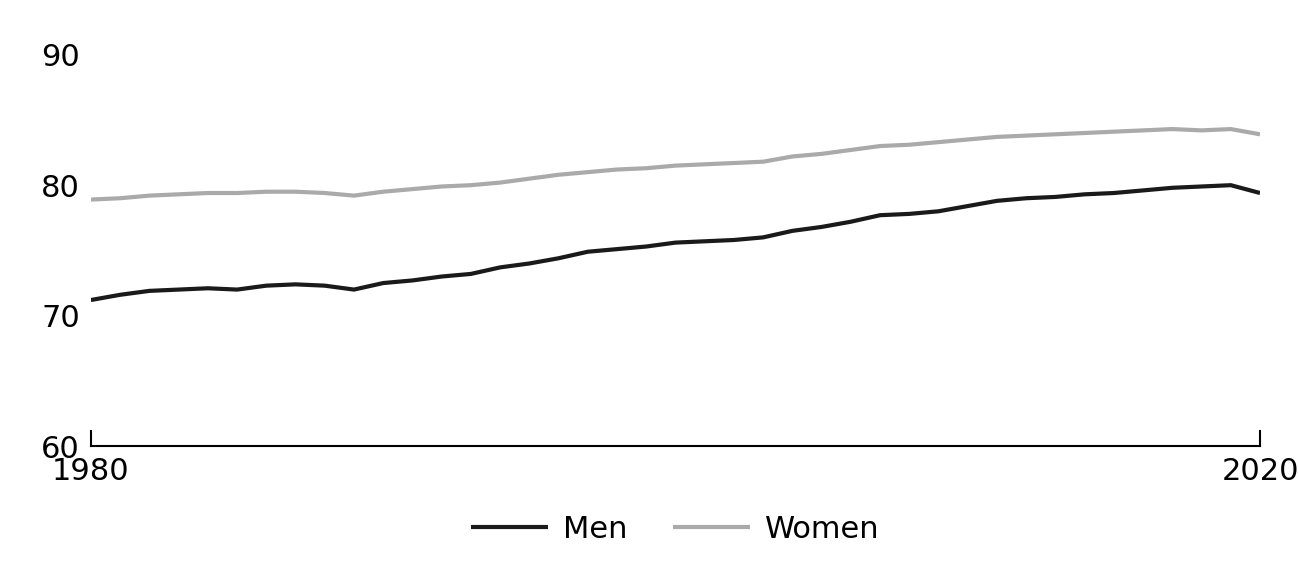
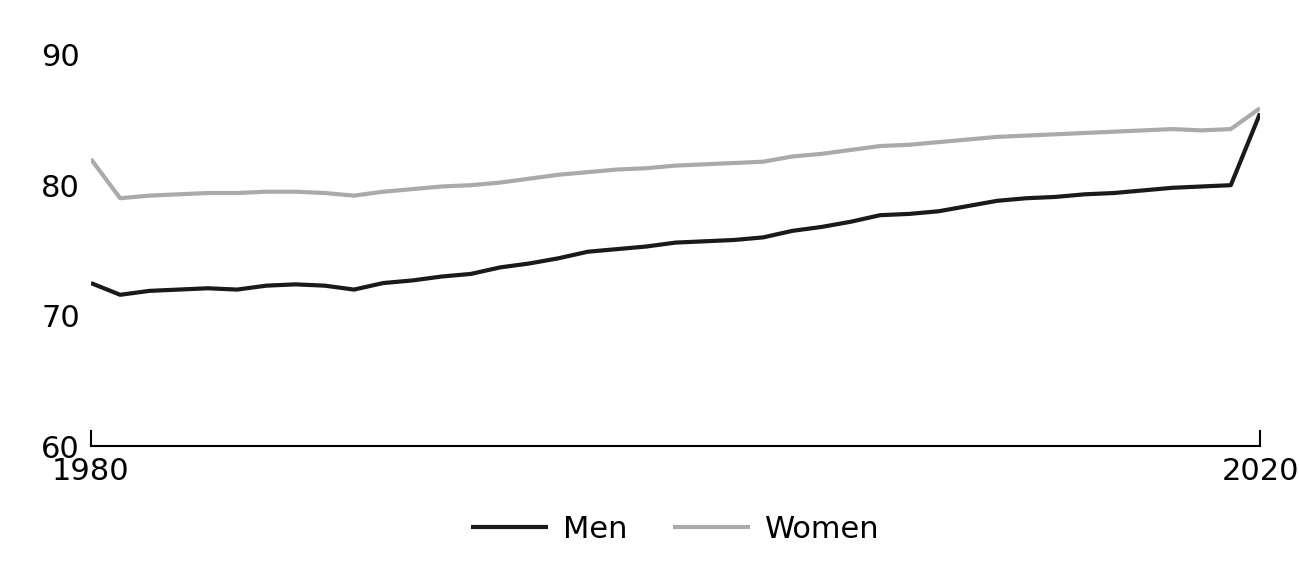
Men/1980: 71.2 -> 72.5
Women/1980: 78.9 -> 82.0
Men/2020: 79.4 -> 85.5
Women/2020: 83.9 -> 85.9
